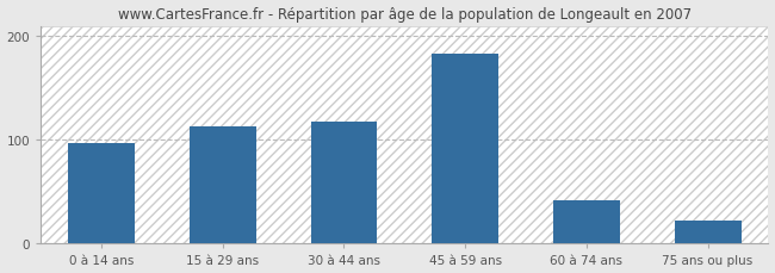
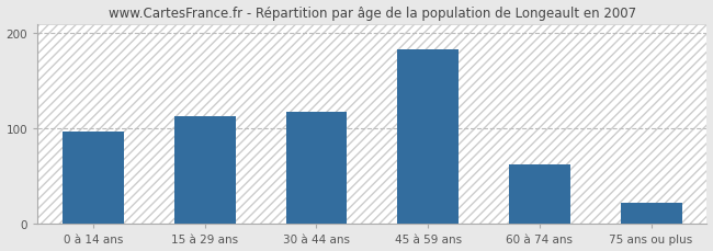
60 à 74 ans: 42 -> 62
